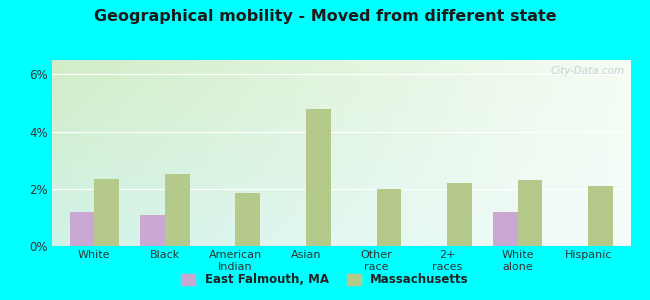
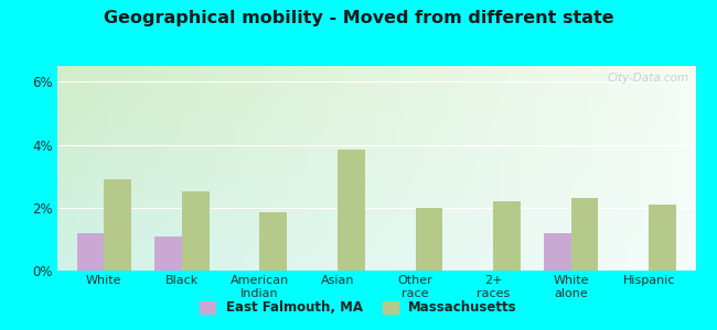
Massachusetts/White: 2.35% -> 2.90%
Massachusetts/Asian: 4.80% -> 3.85%
